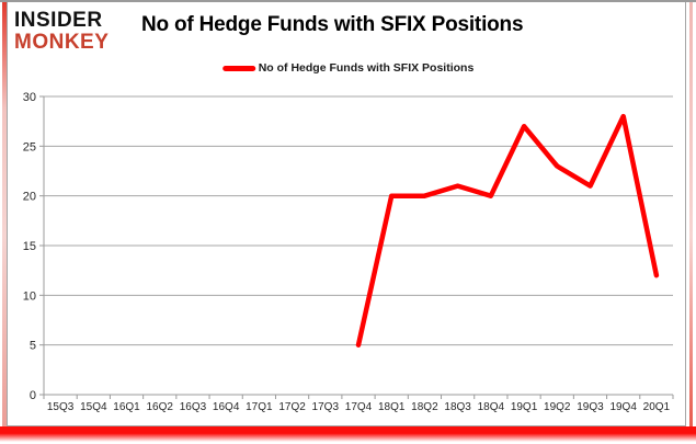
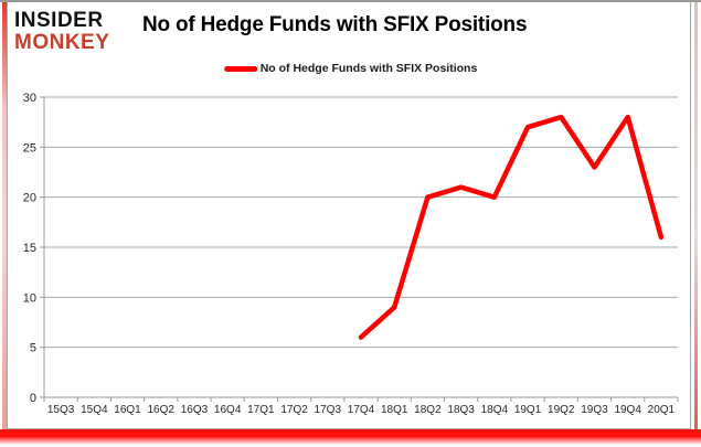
17Q4: 5 -> 6
18Q1: 20 -> 9
19Q2: 23 -> 28
19Q3: 21 -> 23
20Q1: 12 -> 16
